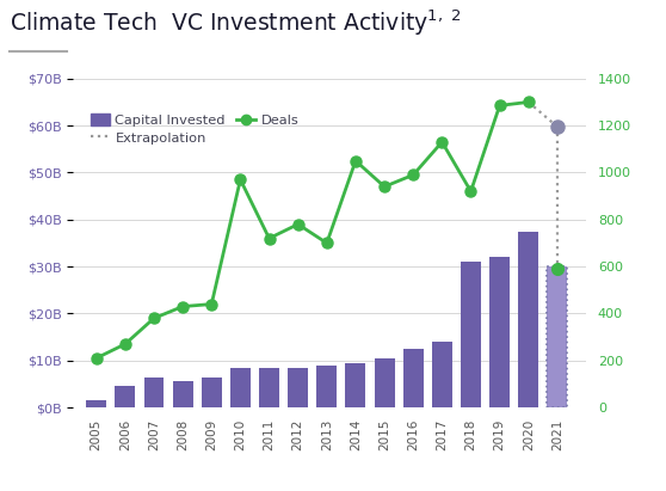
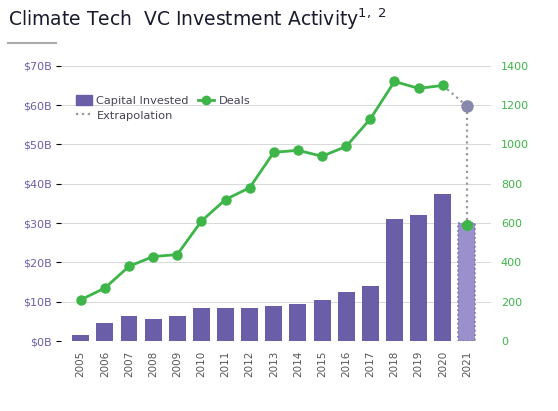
Deals/2010: 970 -> 610
Deals/2013: 700 -> 960
Deals/2014: 1050 -> 970
Deals/2018: 920 -> 1320
